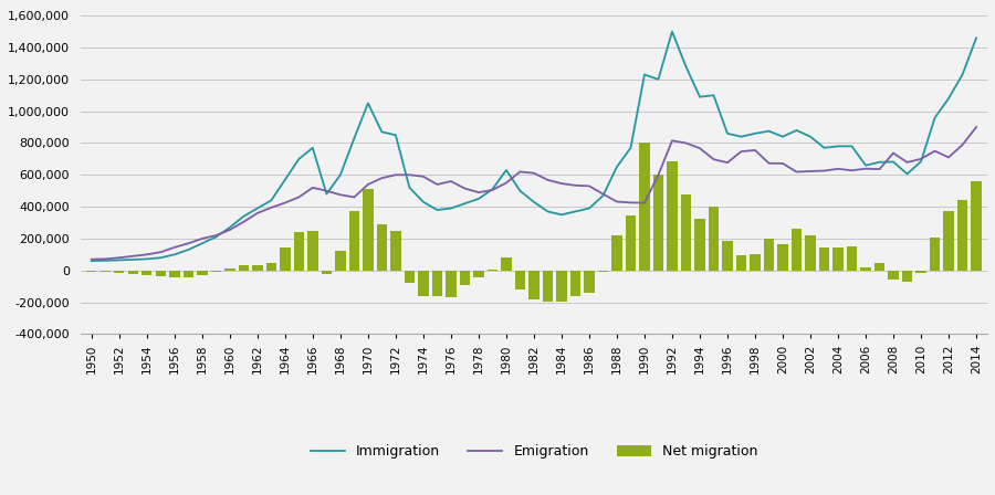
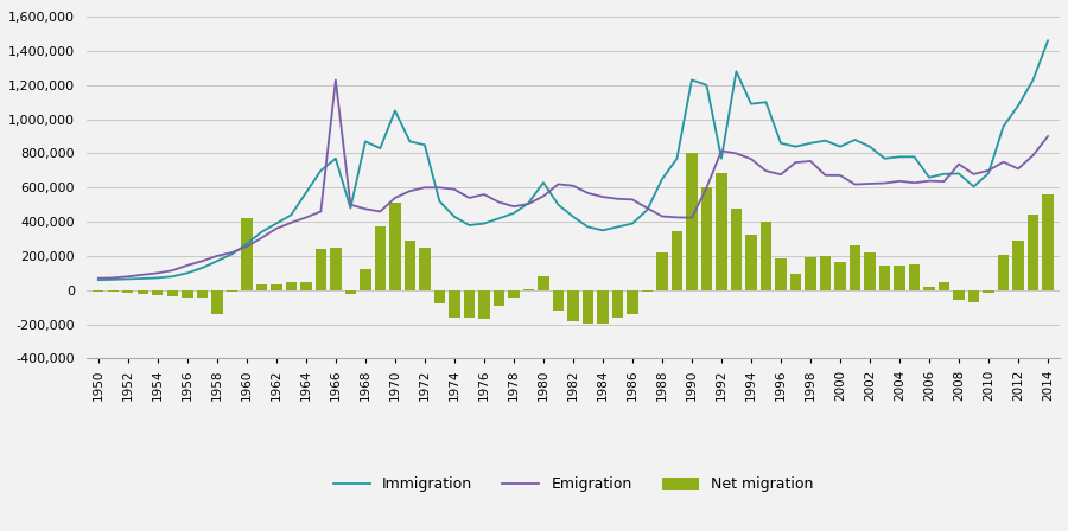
Net migration/1958: -30,000 -> -140,000
Net migration/1960: 20,000 -> 420,000
Net migration/1964: 140,000 -> 50,000
Emigration/1966: 520,000 -> 1,230,000
Immigration/1968: 600,000 -> 870,000
Immigration/1992: 1,500,000 -> 770,000
Net migration/1998: 100,000 -> 190,000
Net migration/2012: 370,000 -> 290,000
